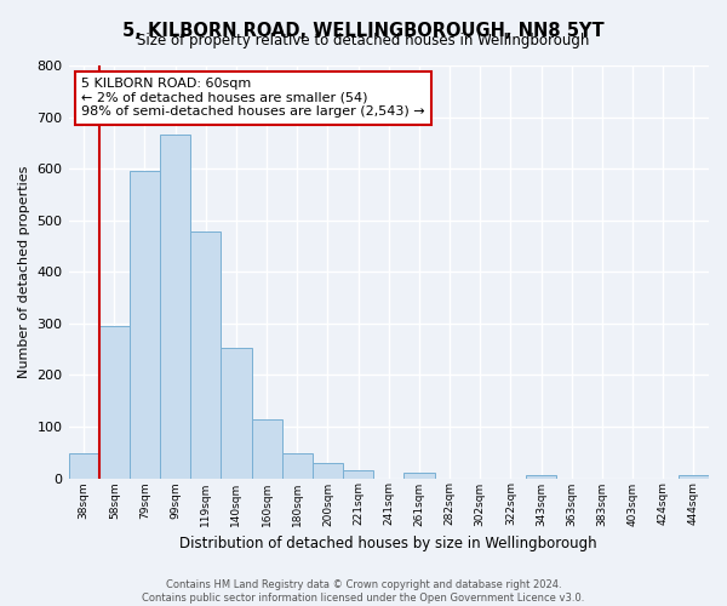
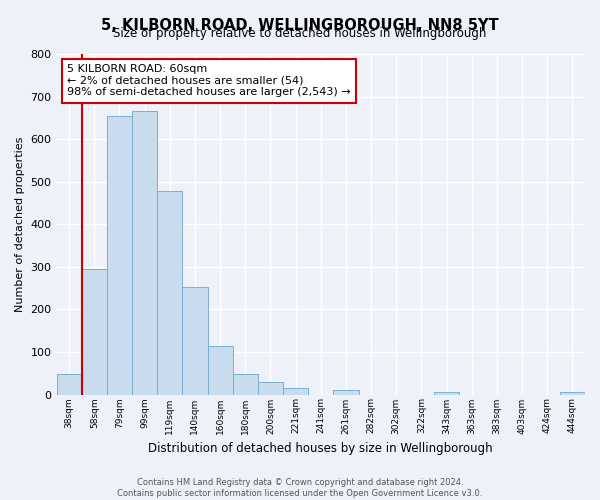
79sqm: 595 -> 655
